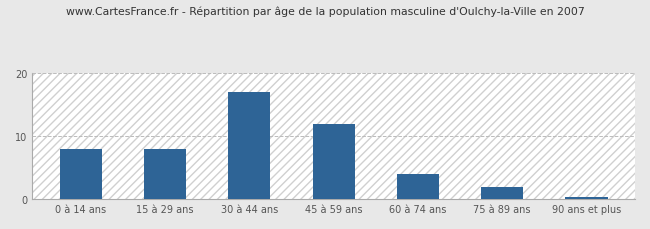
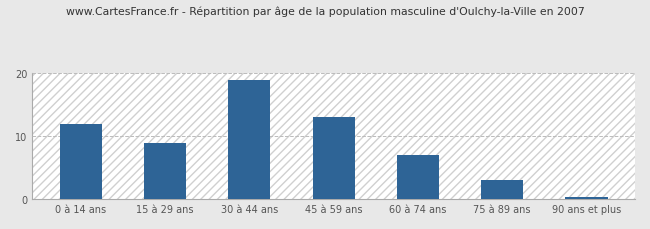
0 à 14 ans: 8.0 -> 12.0
15 à 29 ans: 8.0 -> 9.0
30 à 44 ans: 17.0 -> 19.0
45 à 59 ans: 12.0 -> 13.0
60 à 74 ans: 4.0 -> 7.0
75 à 89 ans: 2.0 -> 3.0
